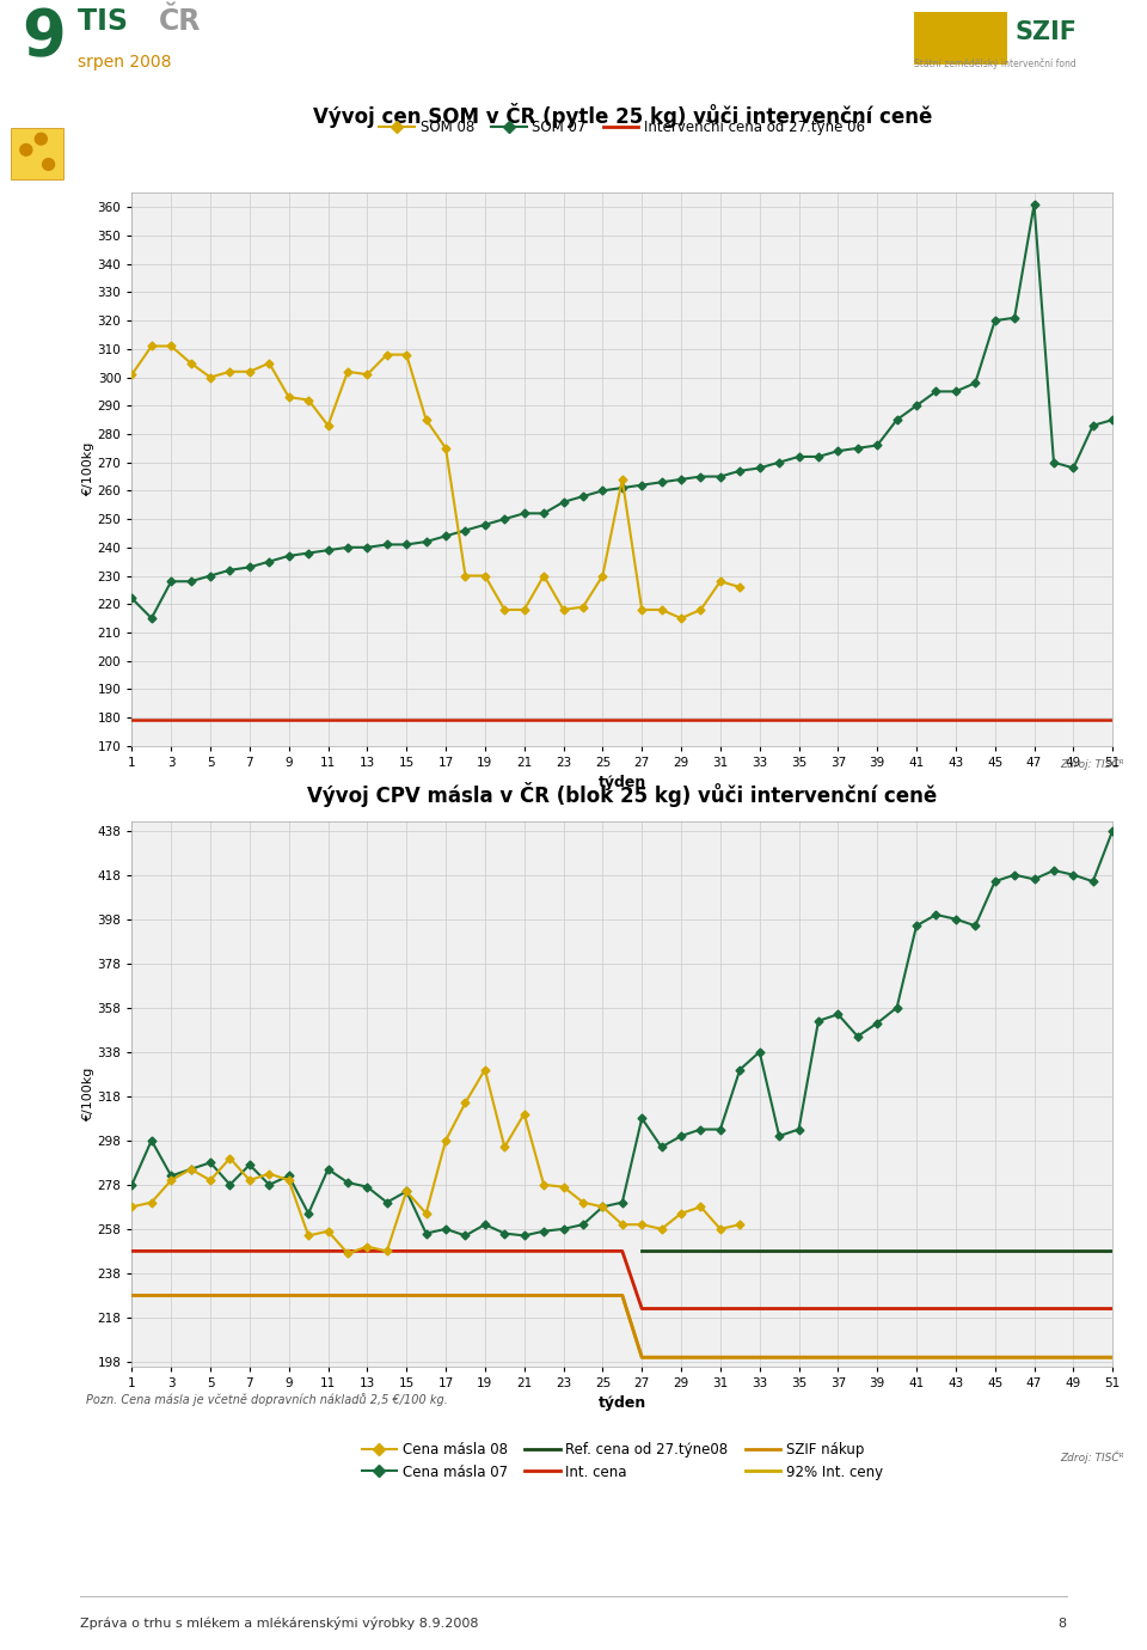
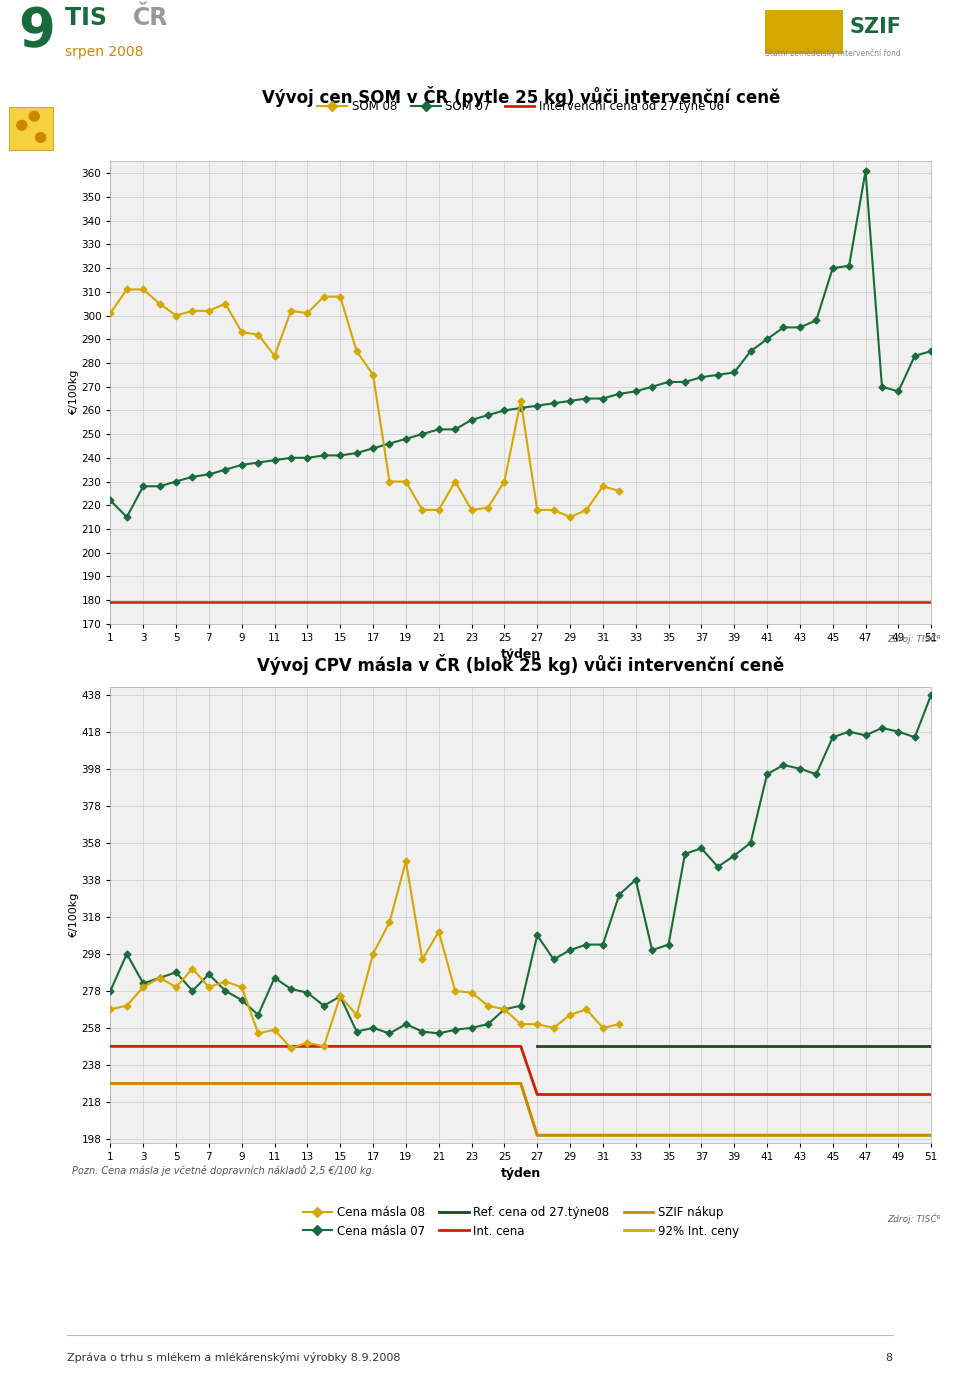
Vývoj CPV másla v ČR (blok 25 kg) vůči intervenční ceně/Cena másla 07/9: 282 -> 273
Vývoj CPV másla v ČR (blok 25 kg) vůči intervenční ceně/Cena másla 08/19: 330 -> 348
